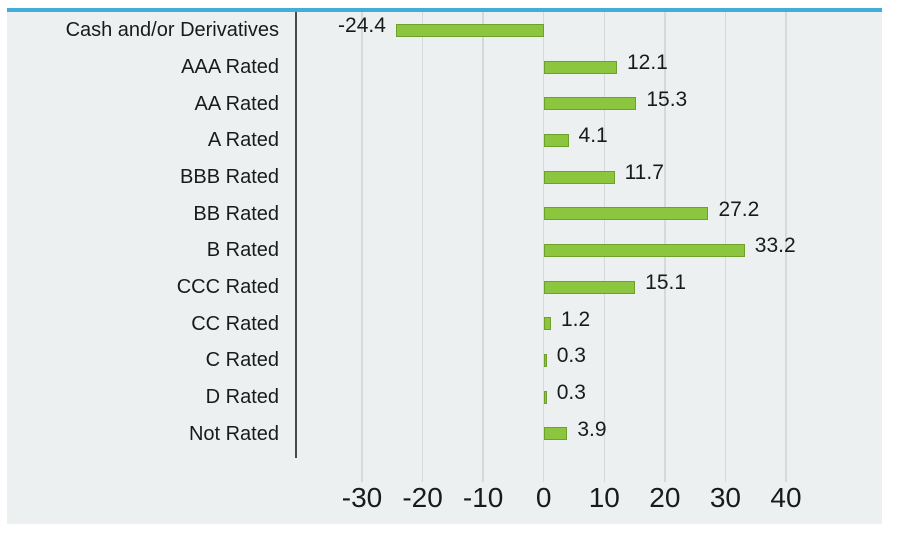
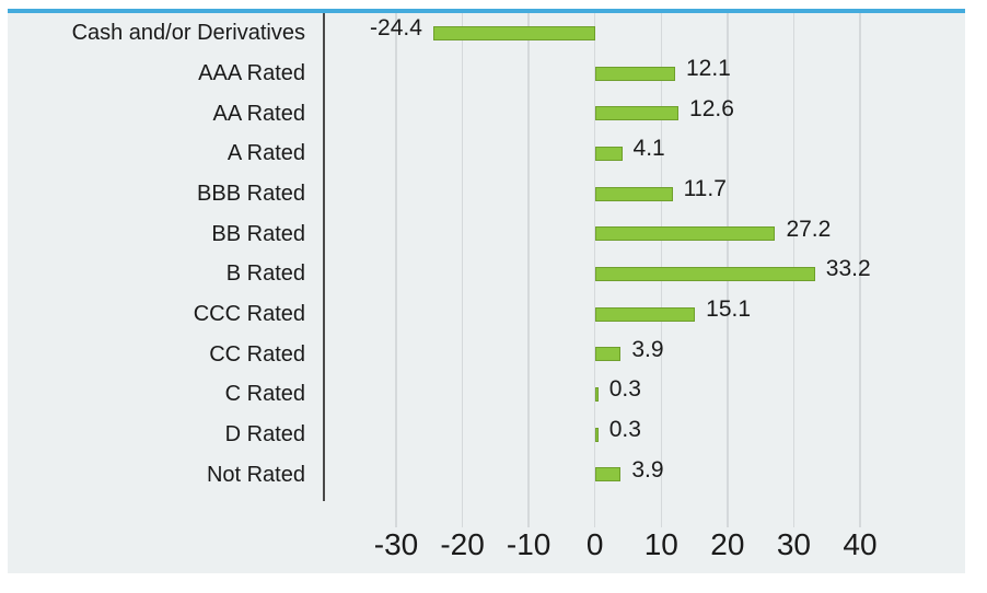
AA Rated: 15.3 -> 12.6
CC Rated: 1.2 -> 3.9
